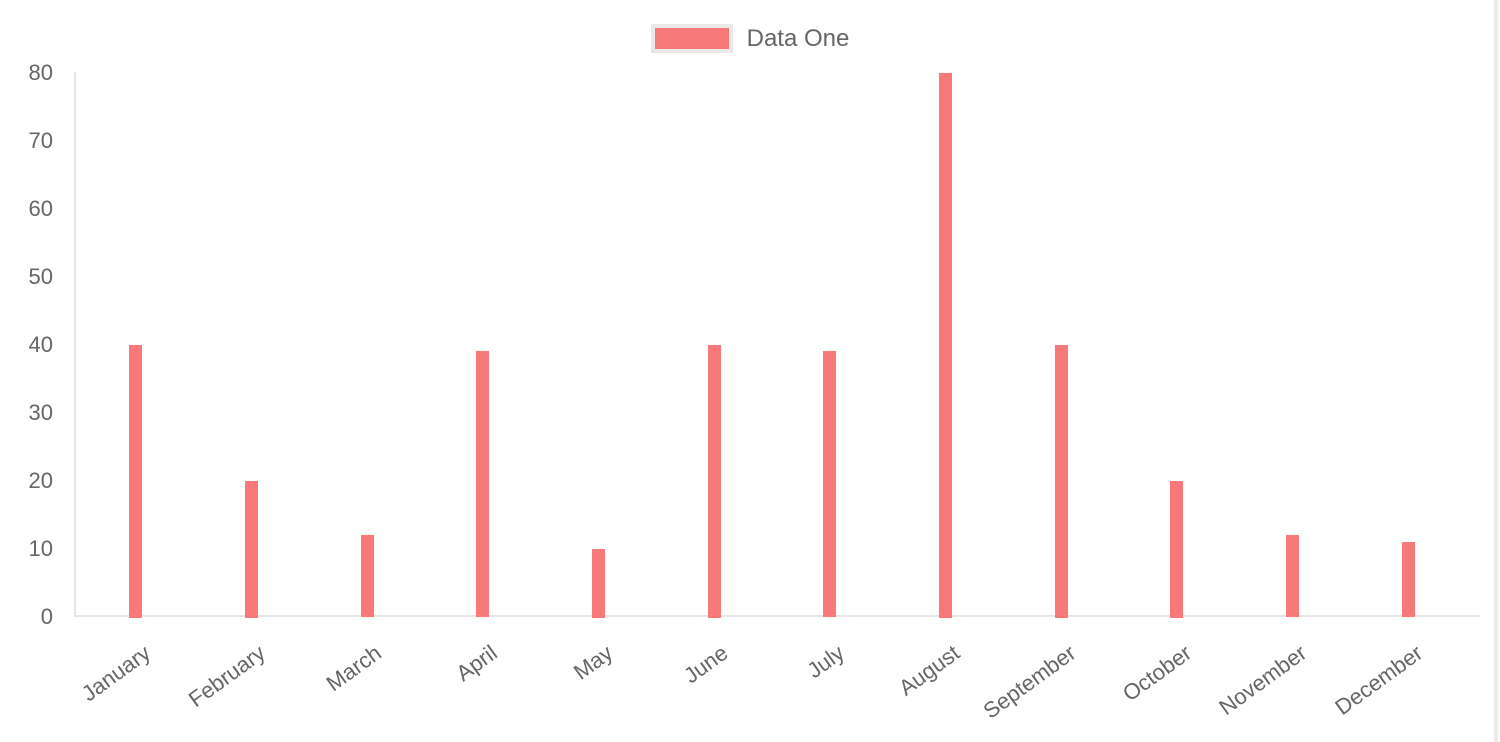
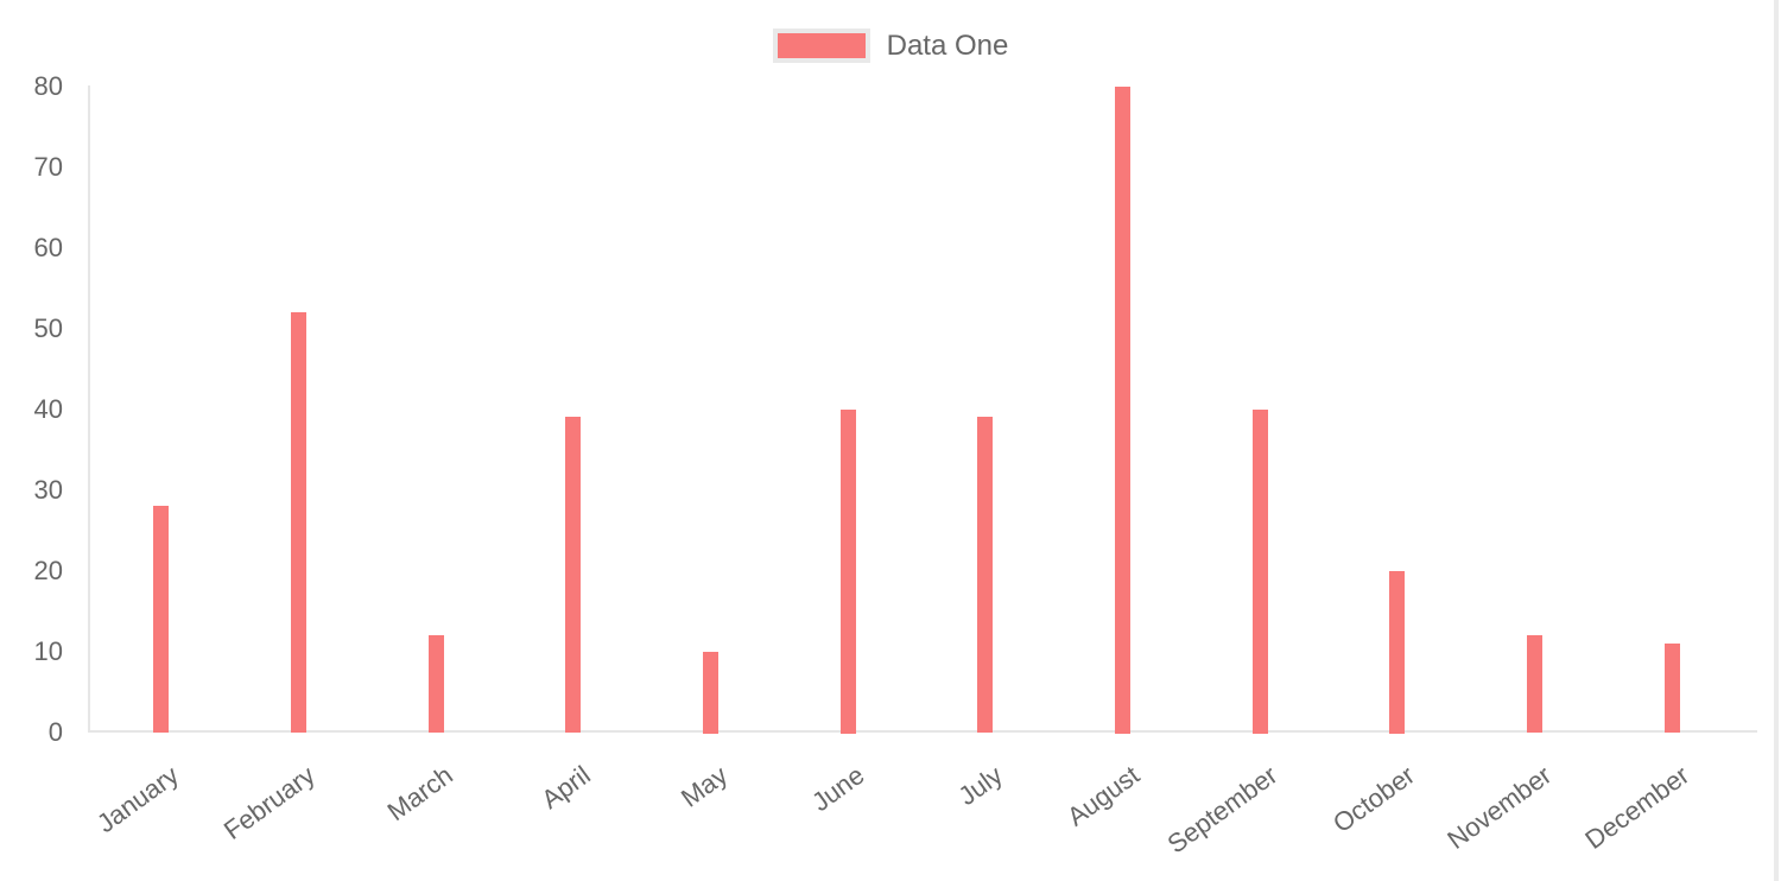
January: 40 -> 28
February: 20 -> 52
